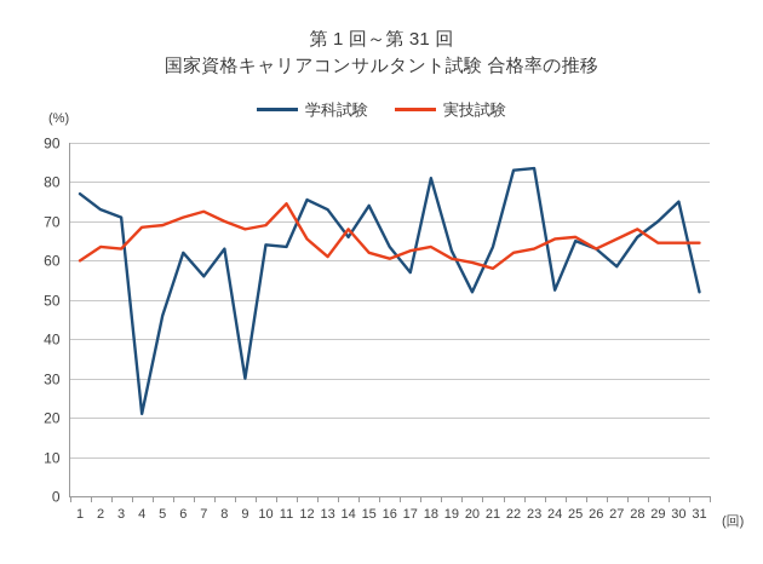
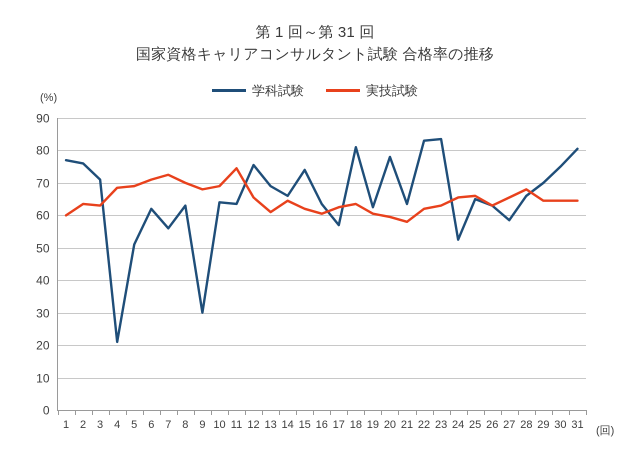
学科試験/2: 73 -> 76
学科試験/5: 46 -> 51
学科試験/13: 73 -> 69
実技試験/14: 68 -> 64
学科試験/20: 52 -> 78
学科試験/31: 52 -> 80
